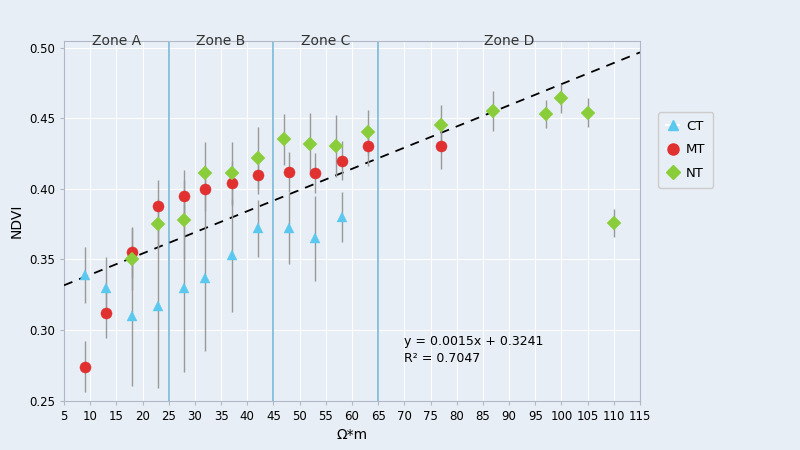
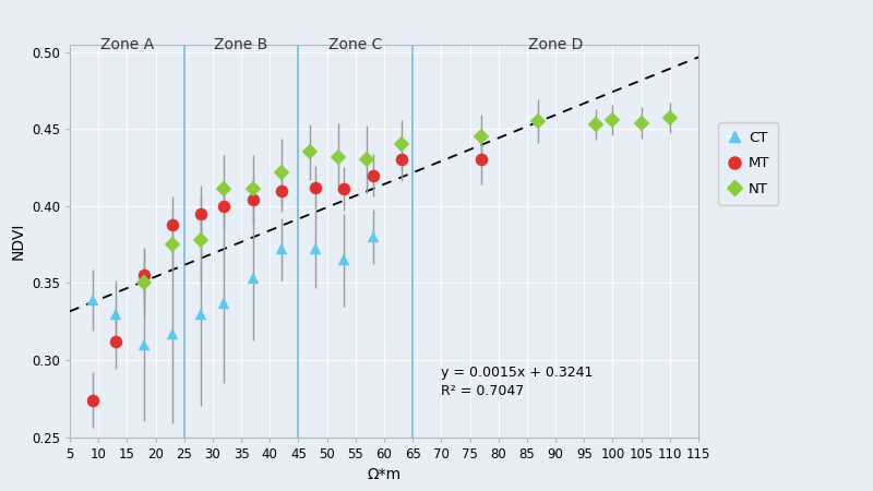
NT/100: 0.464 -> 0.456
NT/110: 0.376 -> 0.457
